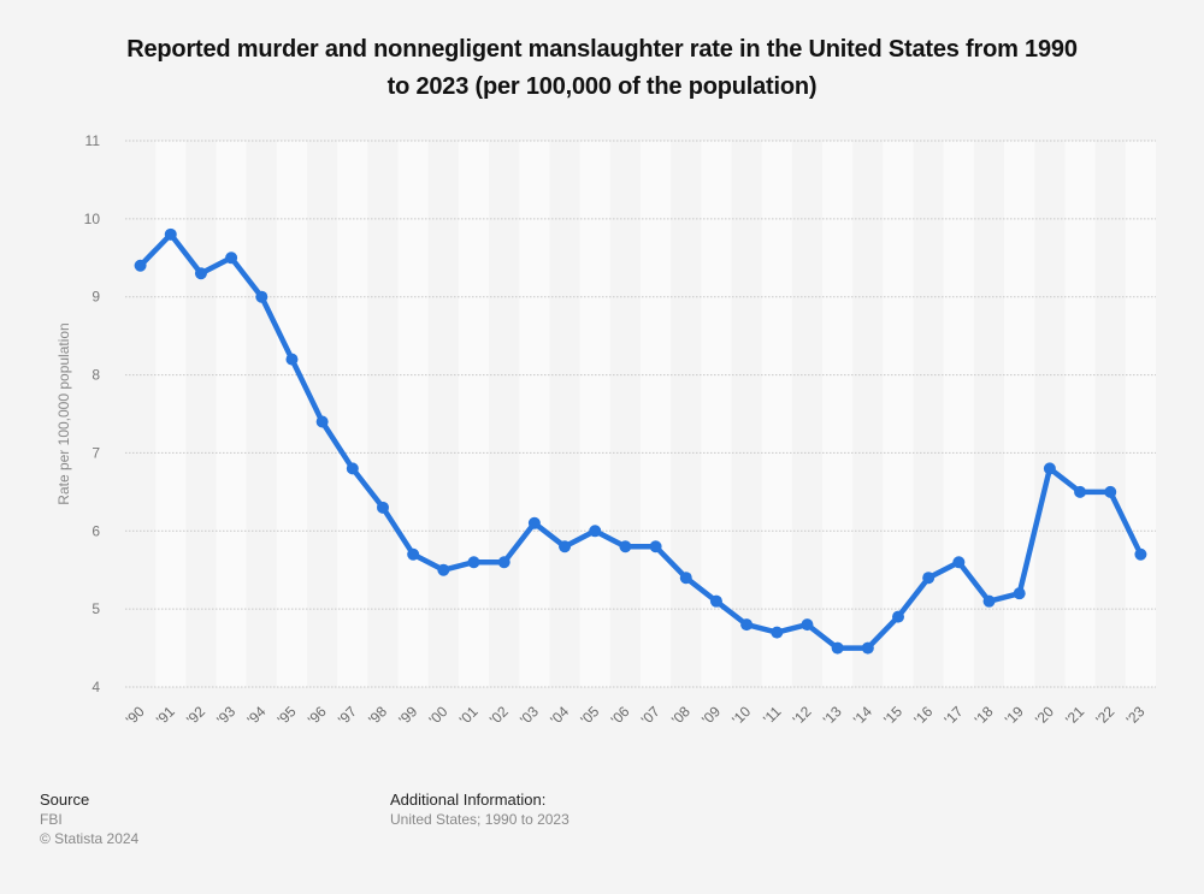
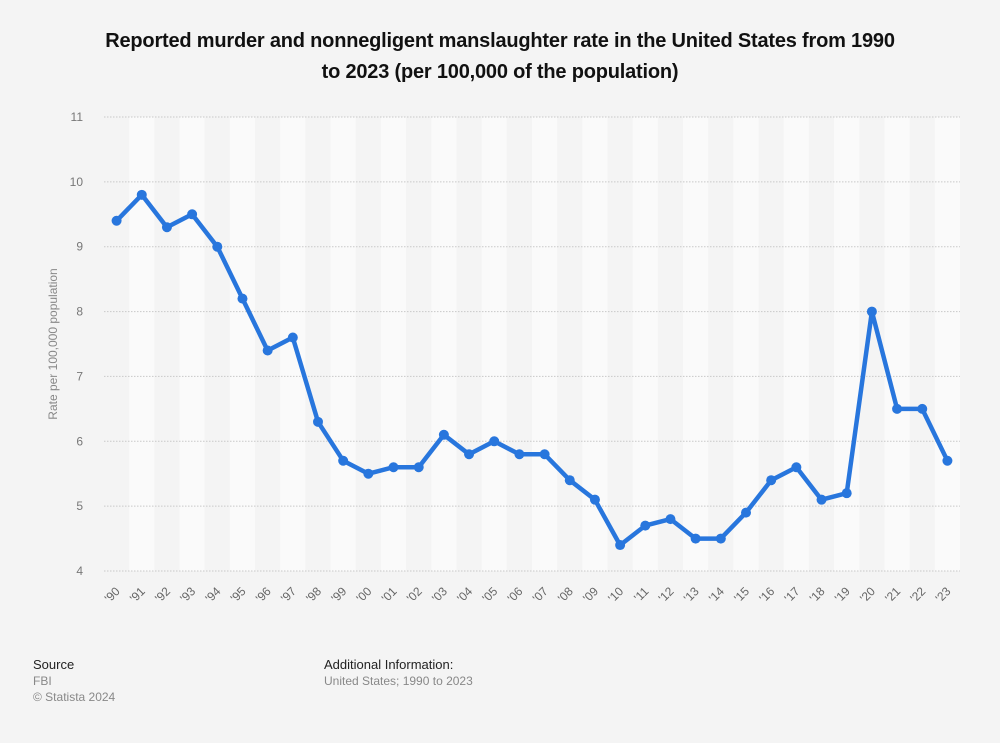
'97: 6.8 -> 7.6
'10: 4.8 -> 4.4
'20: 6.8 -> 8.0
